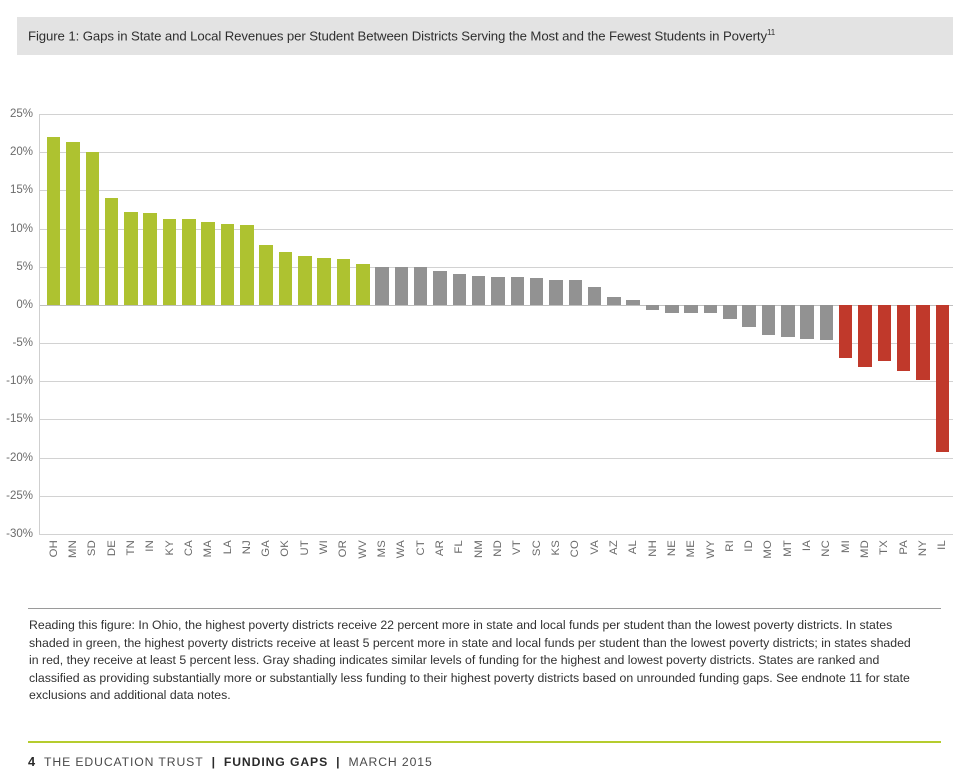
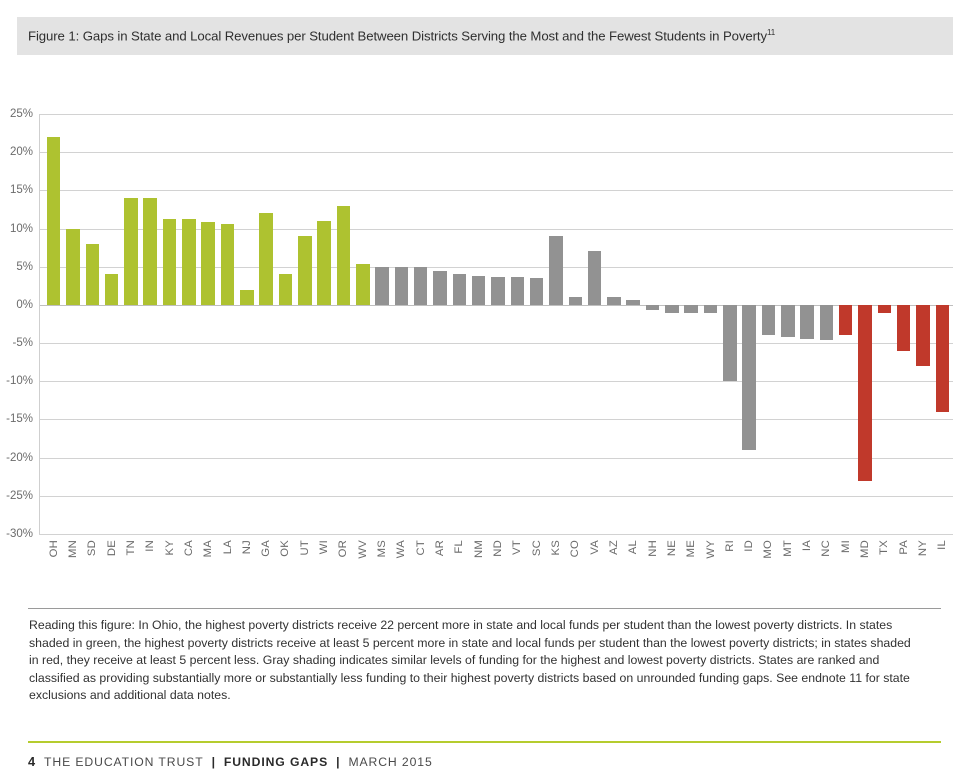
MN: 21% -> 10%
SD: 20% -> 8%
DE: 14% -> 4%
TN: 12% -> 14%
IN: 12% -> 14%
NJ: 10% -> 2%
GA: 8% -> 12%
OK: 7% -> 4%
UT: 6% -> 9%
WI: 6% -> 11%
OR: 6% -> 13%
KS: 3% -> 9%
CO: 3% -> 1%
VA: 2% -> 7%
RI: -2% -> -10%
ID: -3% -> -19%
MI: -7% -> -4%
MD: -8% -> -23%
TX: -7% -> -1%
PA: -9% -> -6%
NY: -10% -> -8%
IL: -19% -> -14%
